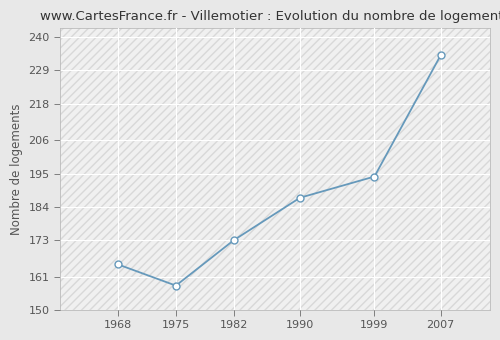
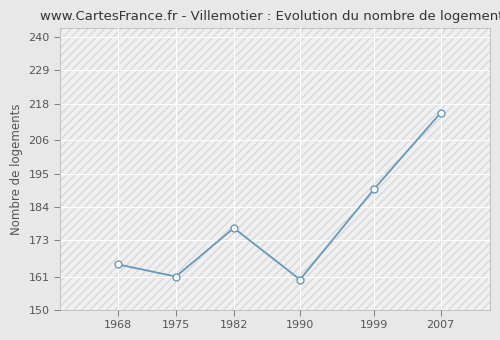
1975: 158 -> 161
1982: 173 -> 177
1990: 187 -> 160
1999: 194 -> 190
2007: 234 -> 215
